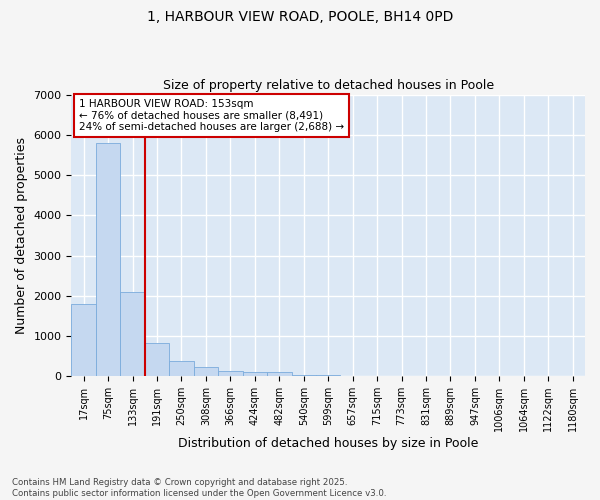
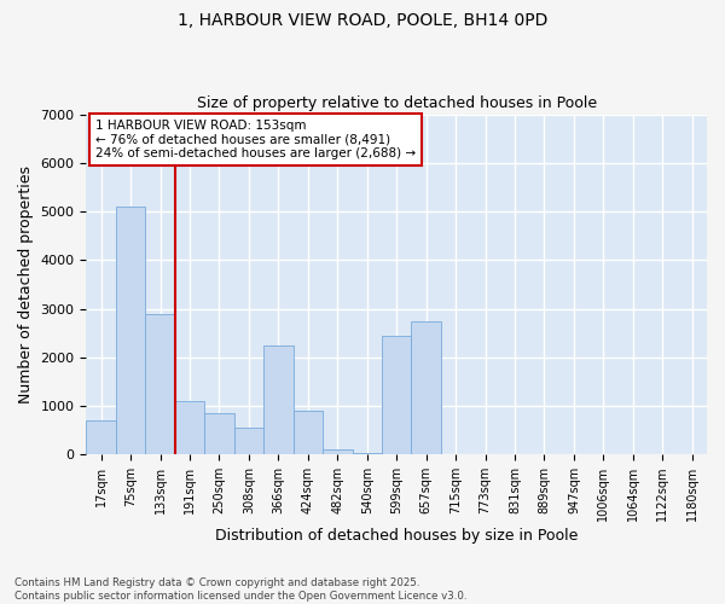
17sqm: 1800 -> 700
75sqm: 5800 -> 5100
133sqm: 2100 -> 2900
191sqm: 830 -> 1100
250sqm: 380 -> 850
308sqm: 240 -> 550
366sqm: 140 -> 2250
424sqm: 100 -> 900
599sqm: 20 -> 2450
657sqm: 20 -> 2750
